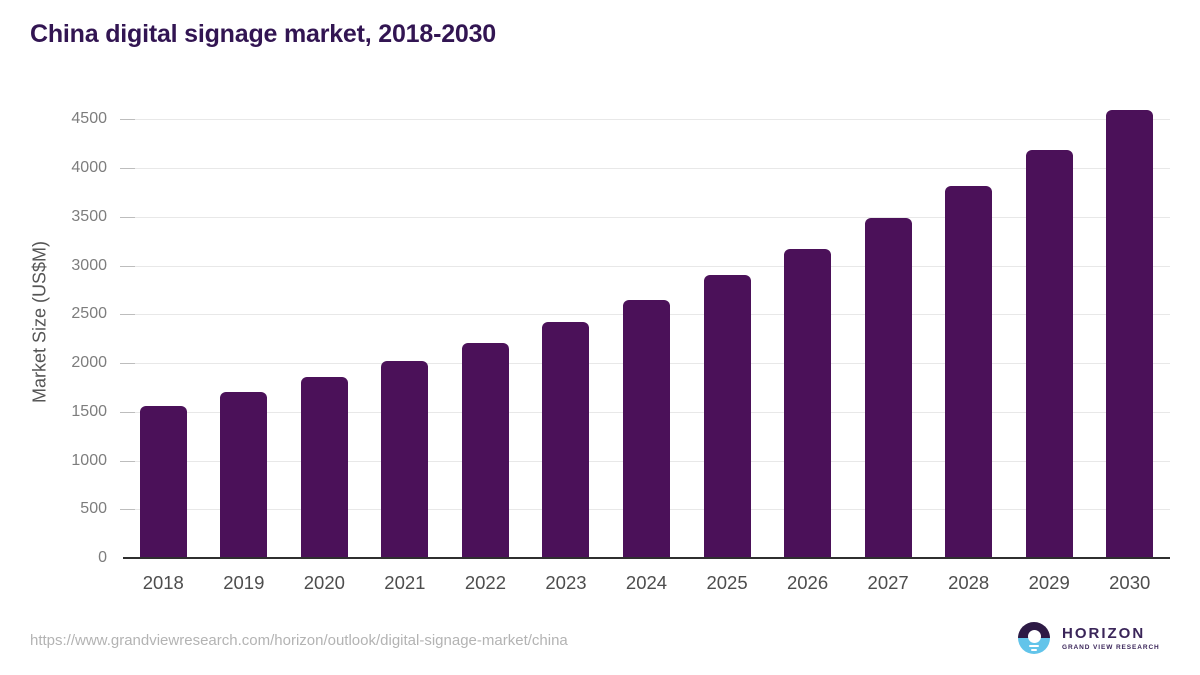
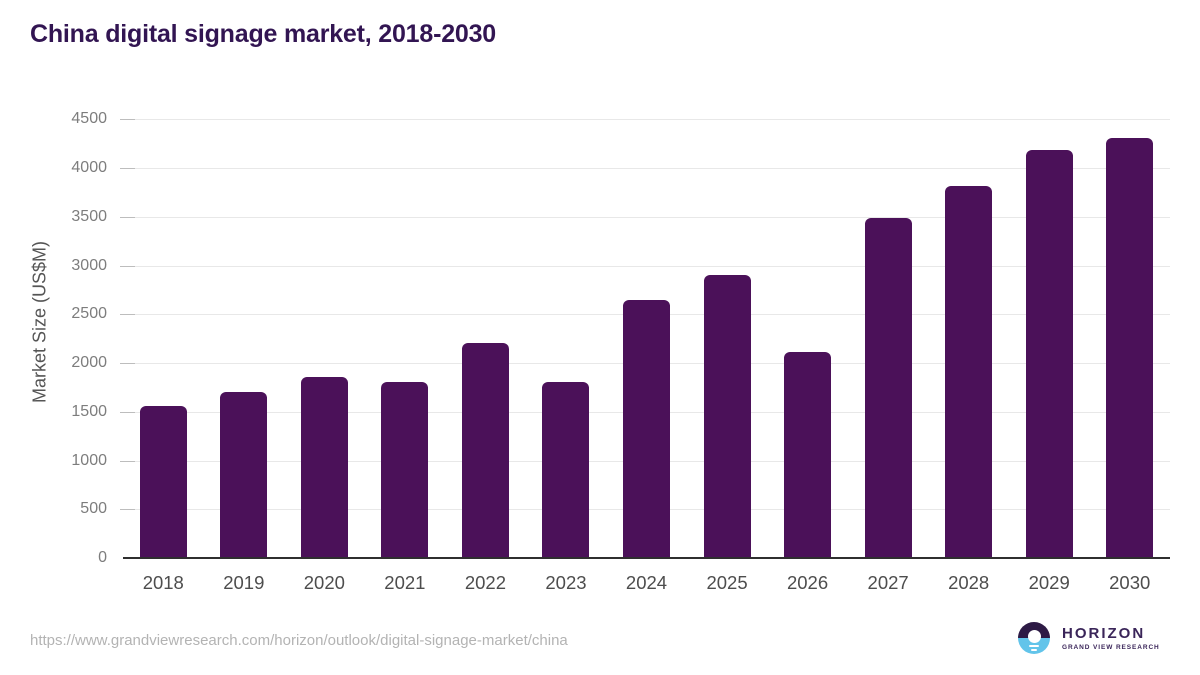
2021: 2000 -> 1800
2023: 2400 -> 1800
2026: 3200 -> 2100
2030: 4600 -> 4300
